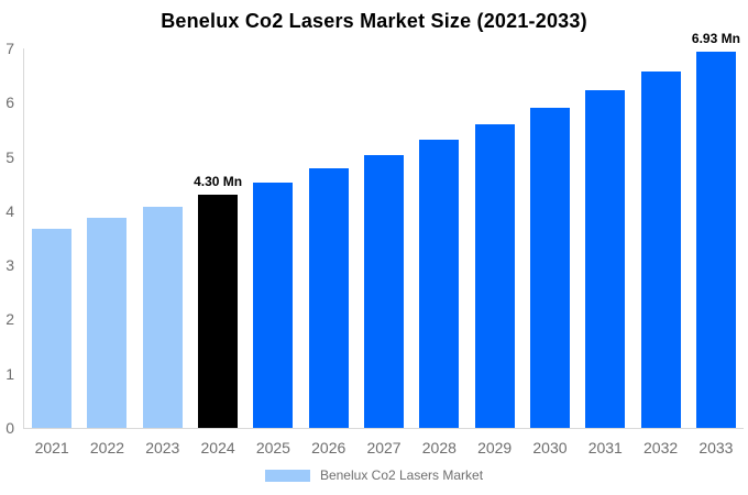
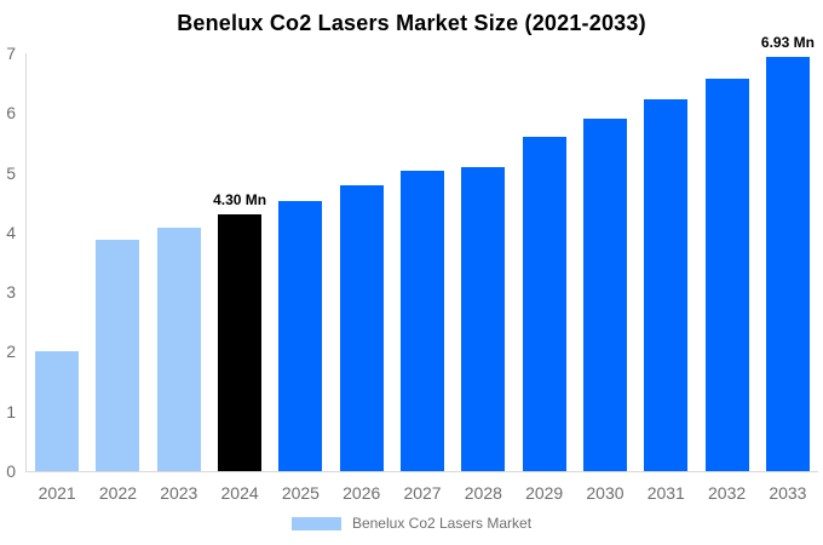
2021: 3.7 -> 2.0
2028: 5.3 -> 5.1
